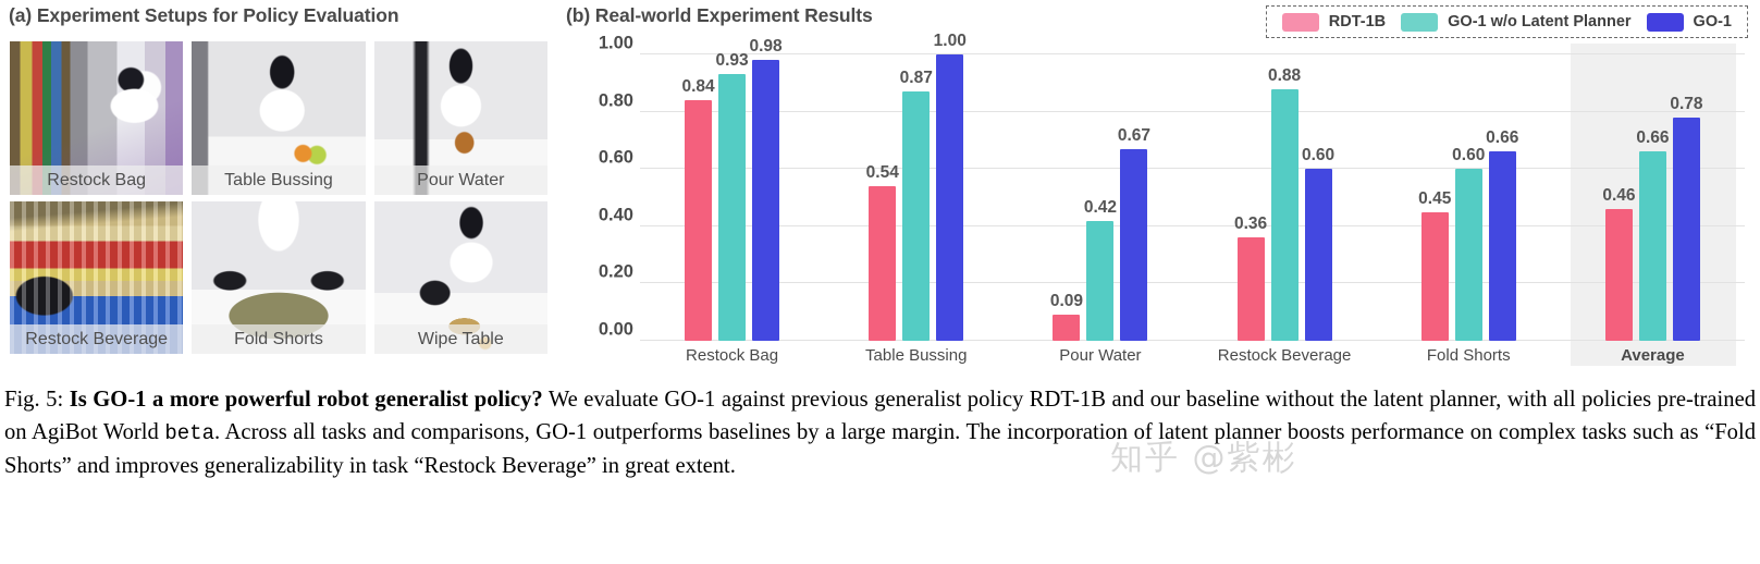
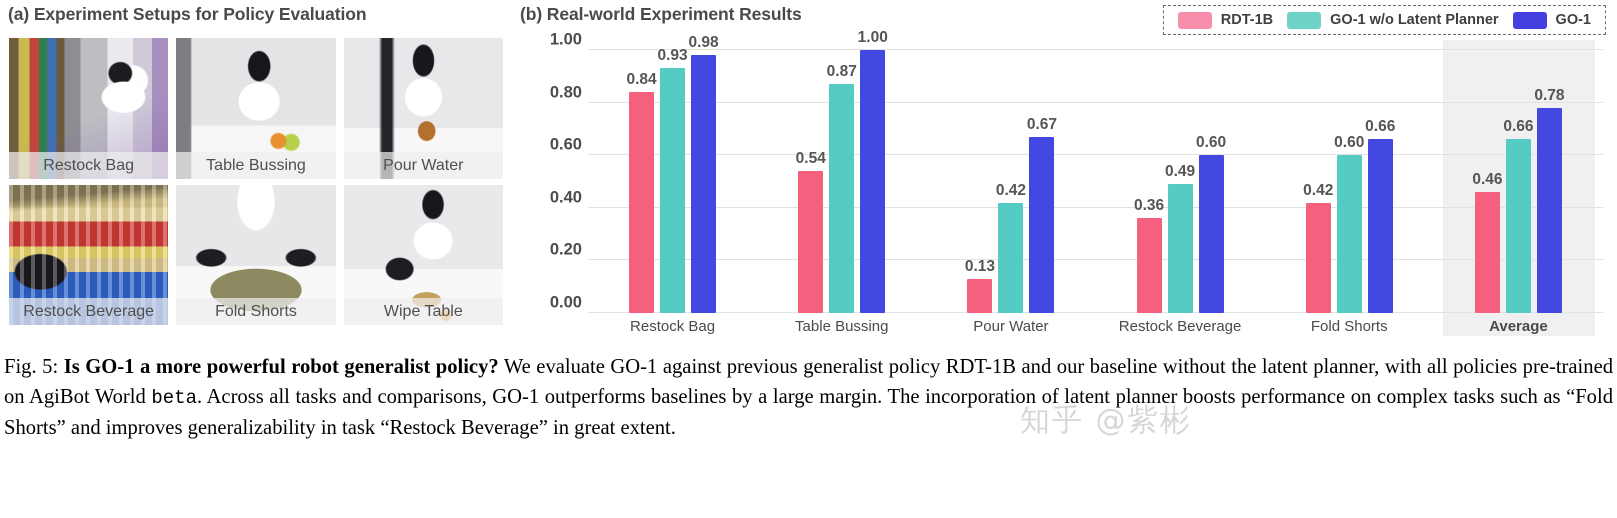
RDT-1B/Pour Water: 0.09 -> 0.13
GO-1 w/o Latent Planner/Restock Beverage: 0.88 -> 0.49
RDT-1B/Fold Shorts: 0.45 -> 0.42
